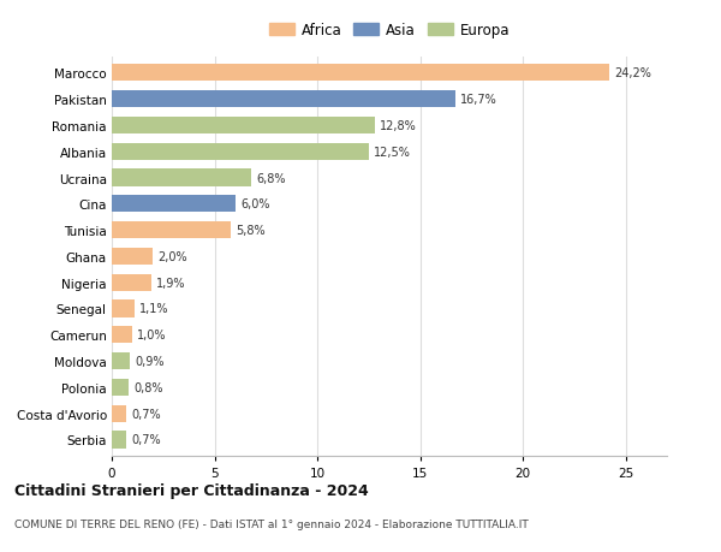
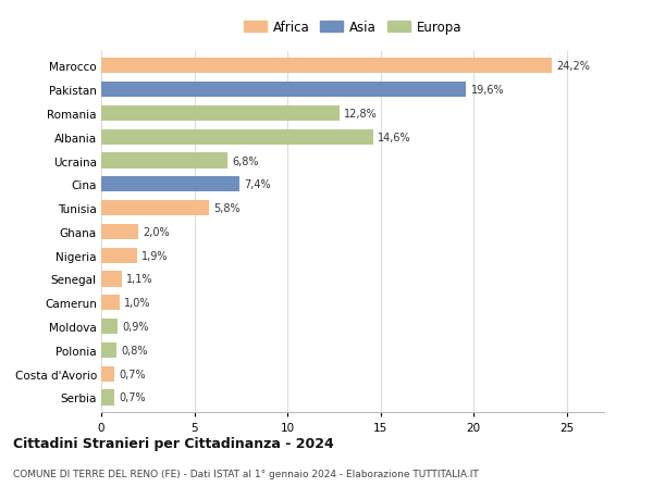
Pakistan: 16,7% -> 19,6%
Albania: 12,5% -> 14,6%
Cina: 6,0% -> 7,4%
